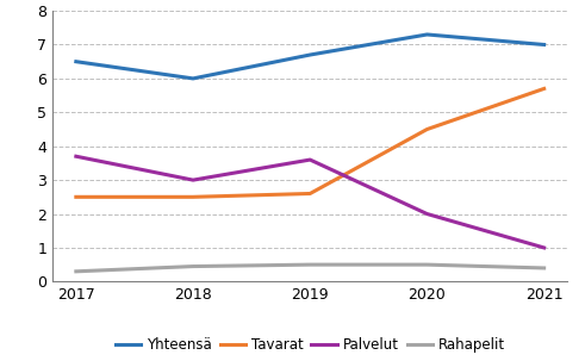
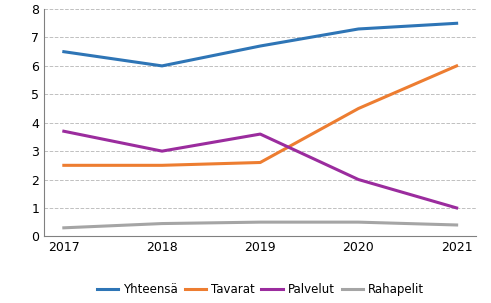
Yhteensä/2021: 7.0 -> 7.5
Tavarat/2021: 5.7 -> 6.0
